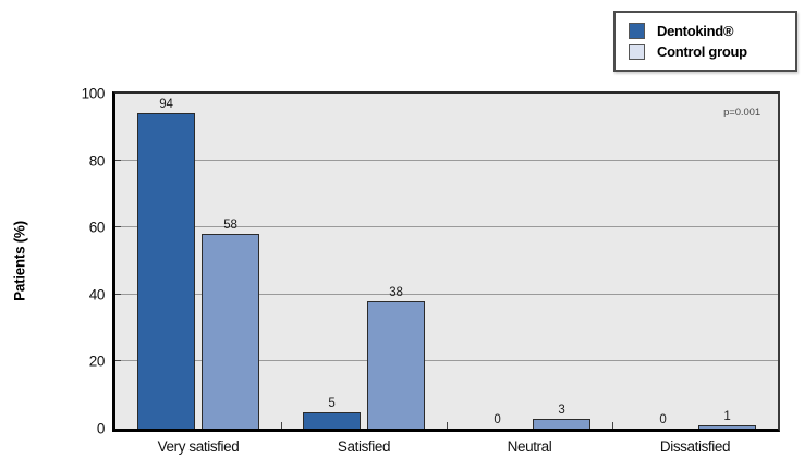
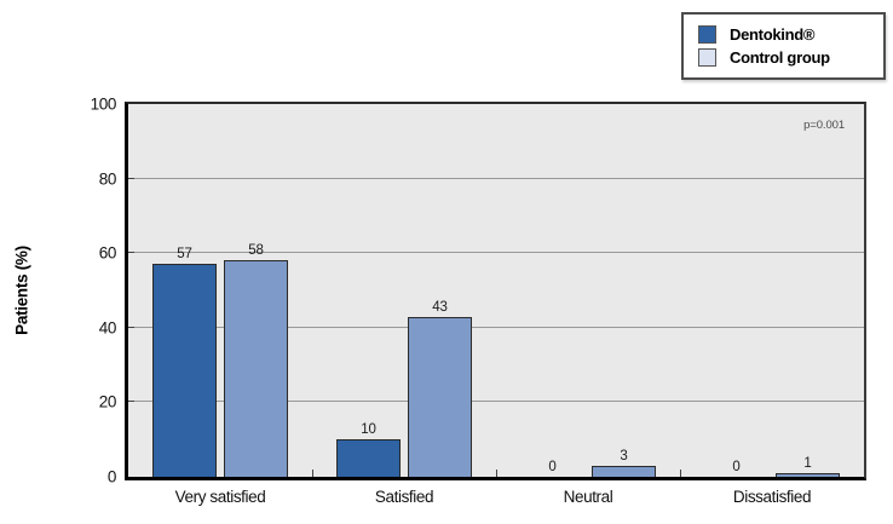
Dentokind®/Very satisfied: 94 -> 57
Dentokind®/Satisfied: 5 -> 10
Control group/Satisfied: 38 -> 43
